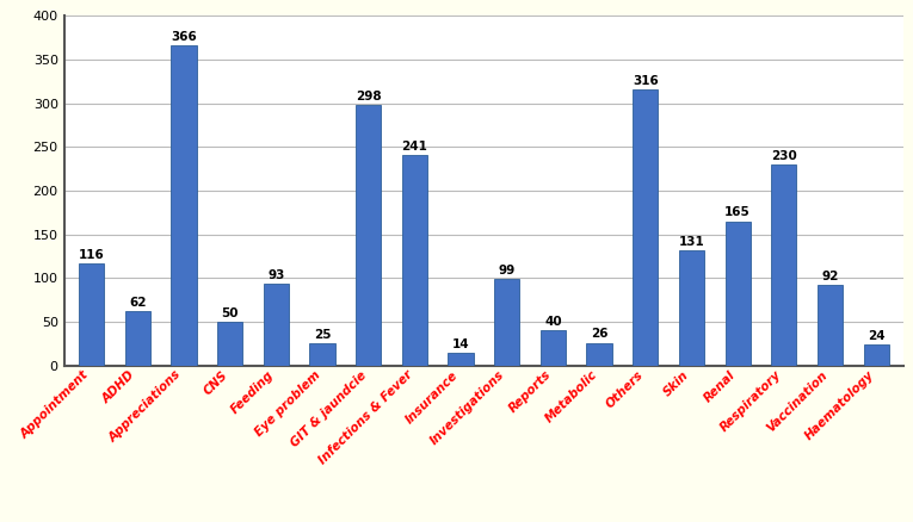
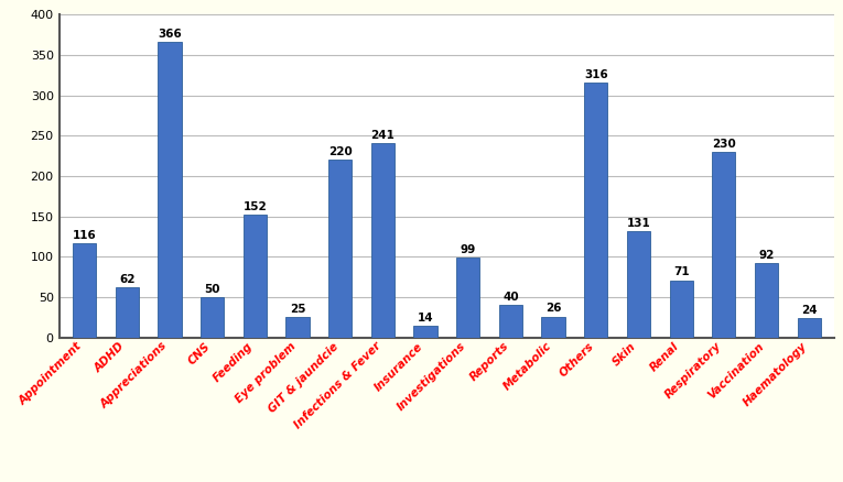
Feeding: 93 -> 152
GIT & jaundcie: 298 -> 220
Renal: 165 -> 71
